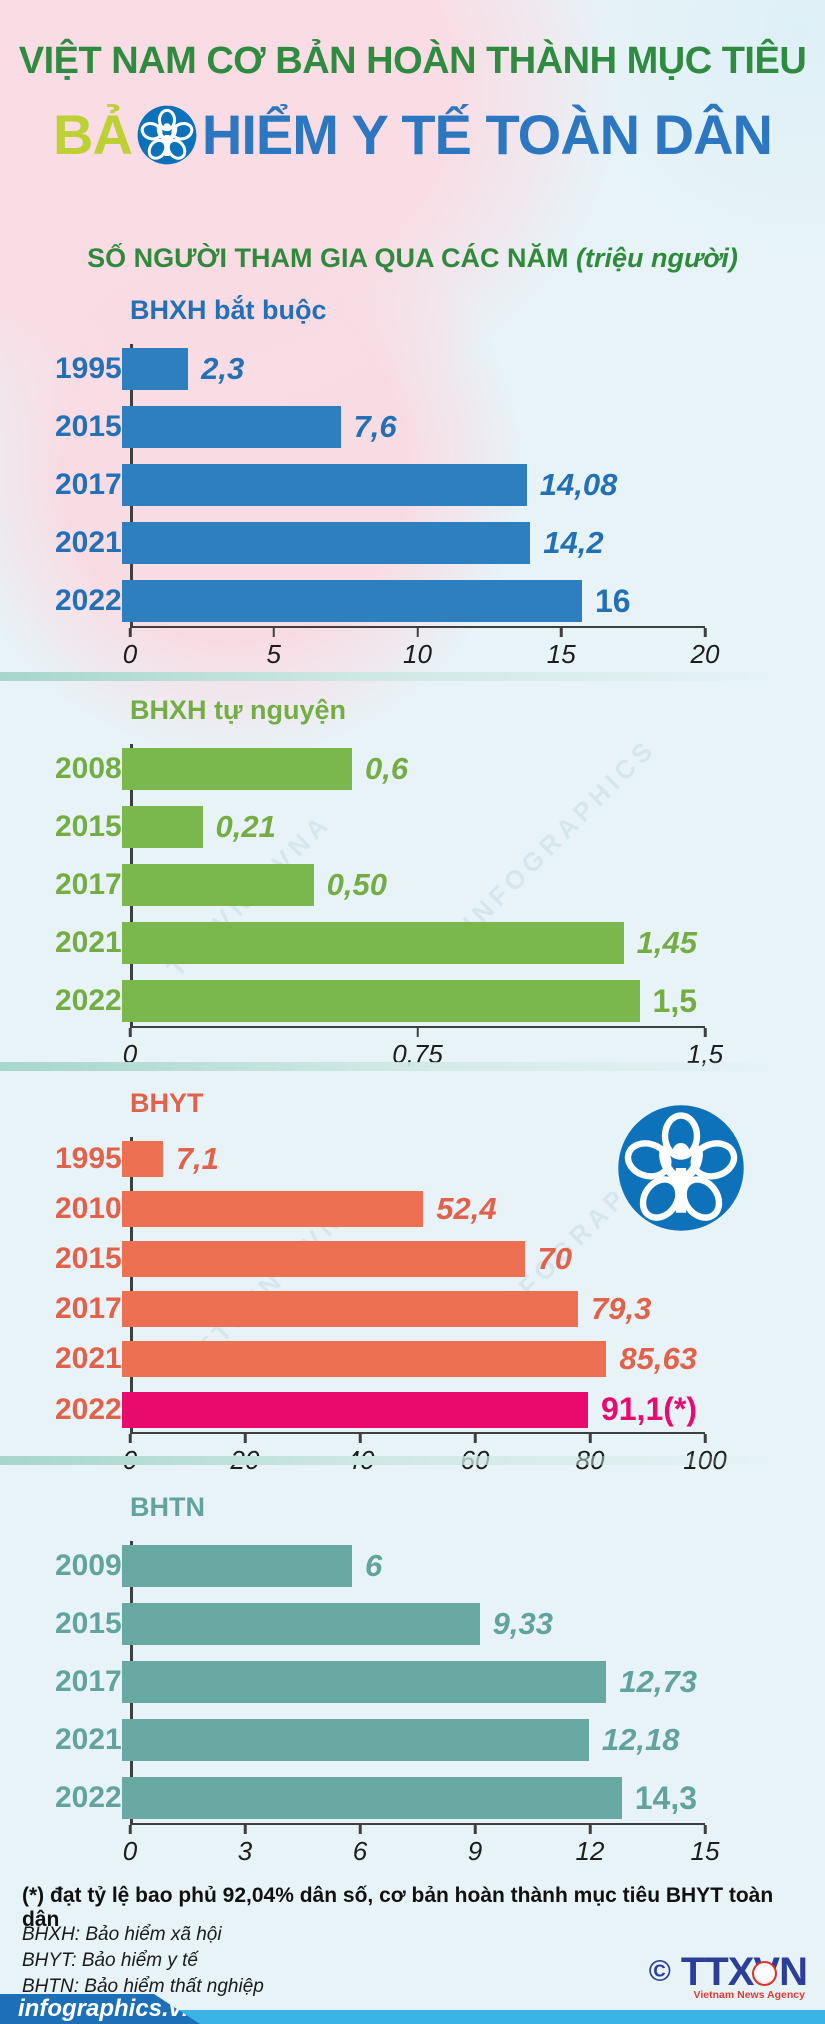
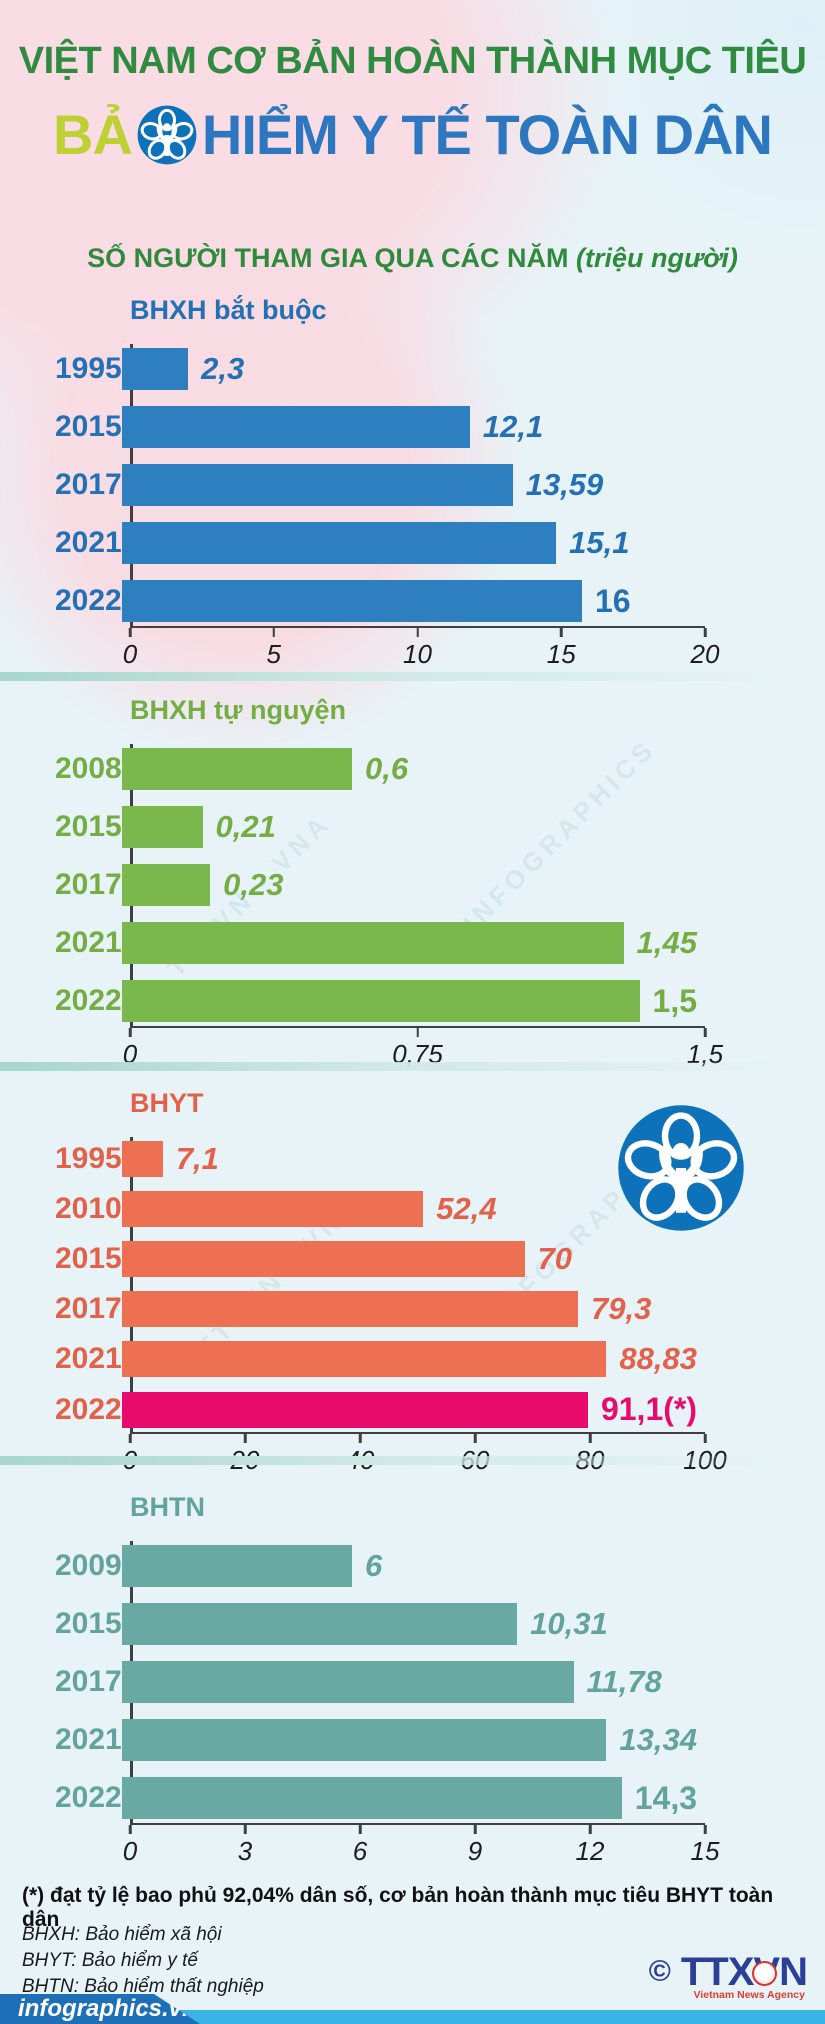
BHXH bắt buộc/2015: 7,6 -> 12,1
BHXH bắt buộc/2017: 14,08 -> 13,59
BHXH bắt buộc/2021: 14,2 -> 15,1
BHXH tự nguyện/2017: 0,50 -> 0,23
BHYT/2021: 85,63 -> 88,83
BHTN/2015: 9,33 -> 10,31
BHTN/2017: 12,73 -> 11,78
BHTN/2021: 12,18 -> 13,34
